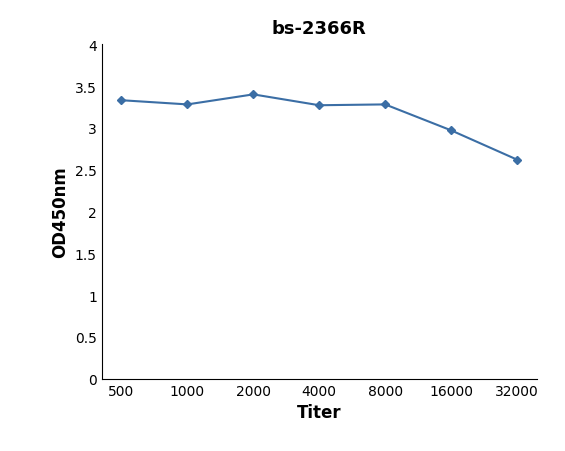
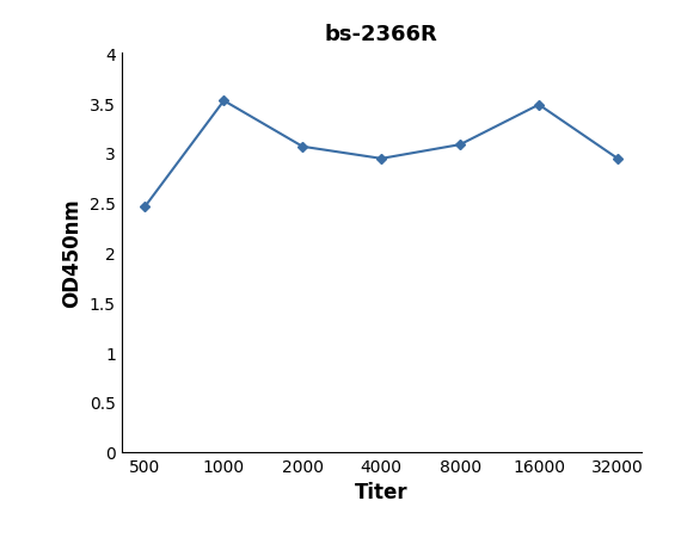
500: 3.33 -> 2.46
1000: 3.28 -> 3.52
2000: 3.40 -> 3.06
4000: 3.27 -> 2.94
8000: 3.28 -> 3.08
16000: 2.97 -> 3.48
32000: 2.62 -> 2.94
